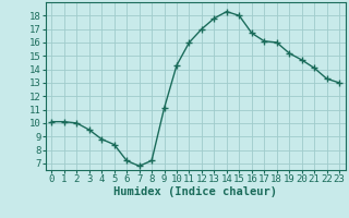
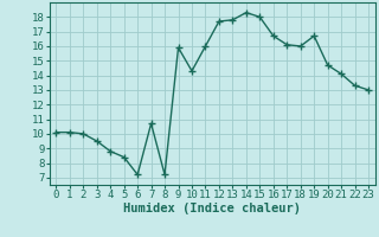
7: 6.8 -> 10.7
9: 11.1 -> 15.9
12: 17.0 -> 17.7
19: 15.2 -> 16.7
